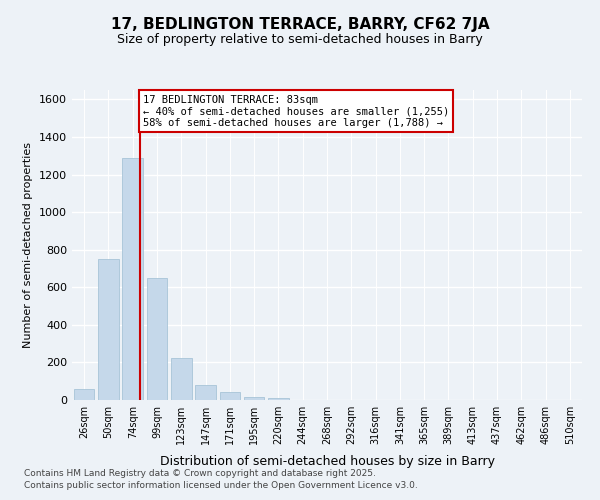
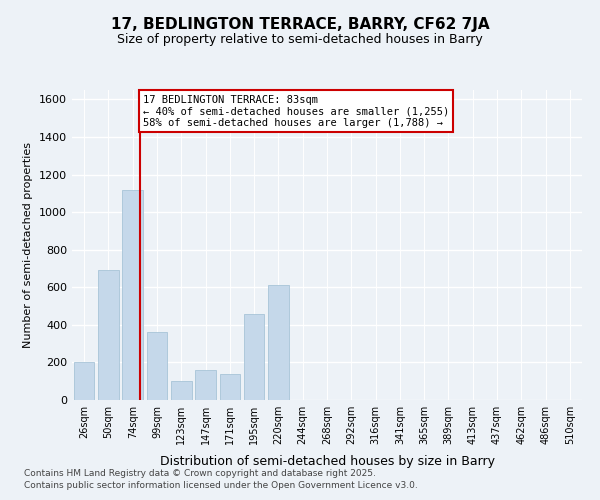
26sqm: 60 -> 200
50sqm: 750 -> 690
74sqm: 1290 -> 1120
99sqm: 650 -> 360
123sqm: 220 -> 100
147sqm: 80 -> 160
171sqm: 40 -> 140
195sqm: 20 -> 460
220sqm: 10 -> 610
